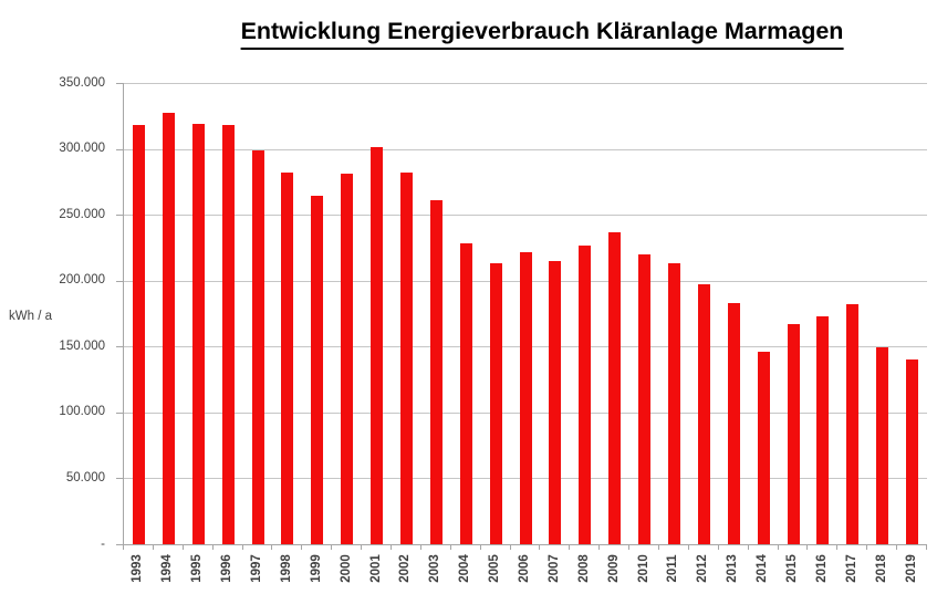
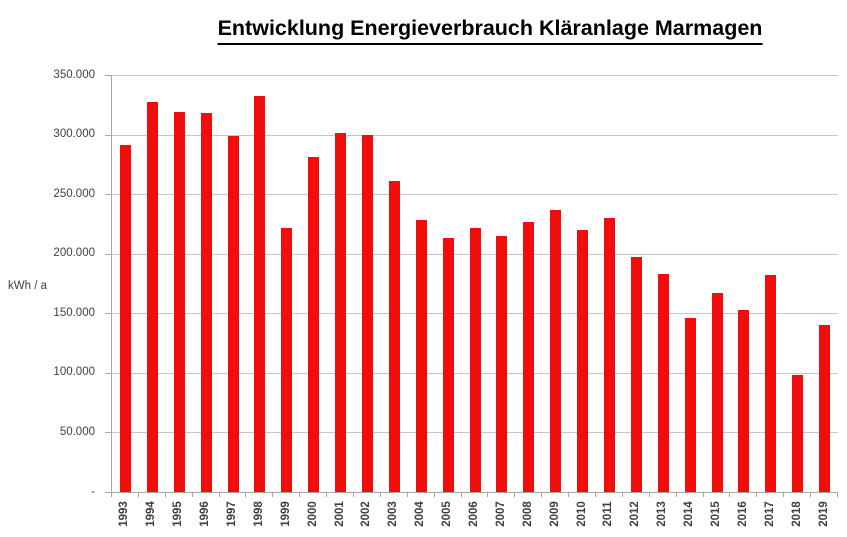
1993: 318000 -> 291000
1998: 282000 -> 332000
1999: 264000 -> 222000
2002: 282000 -> 300000
2011: 213000 -> 230000
2016: 173000 -> 153000
2018: 149000 -> 98000
